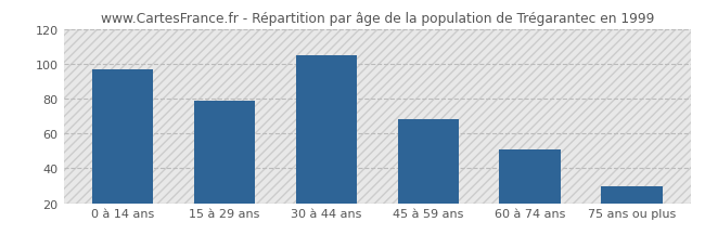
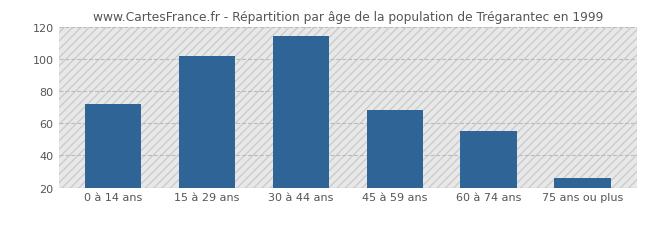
0 à 14 ans: 97 -> 72
15 à 29 ans: 79 -> 102
30 à 44 ans: 105 -> 114
60 à 74 ans: 51 -> 55
75 ans ou plus: 30 -> 26
